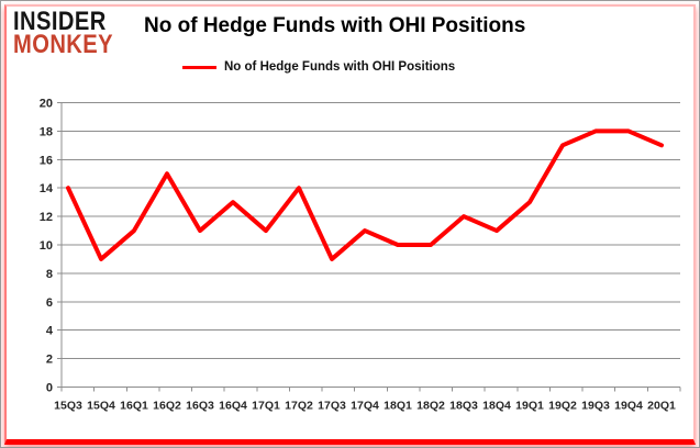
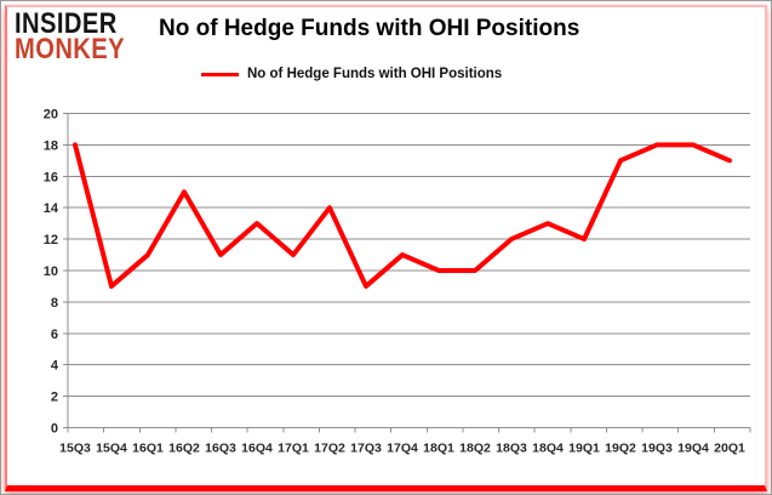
15Q3: 14 -> 18
18Q4: 11 -> 13
19Q1: 13 -> 12
